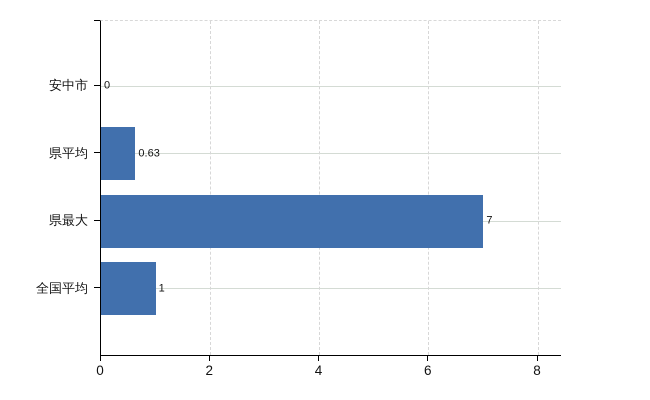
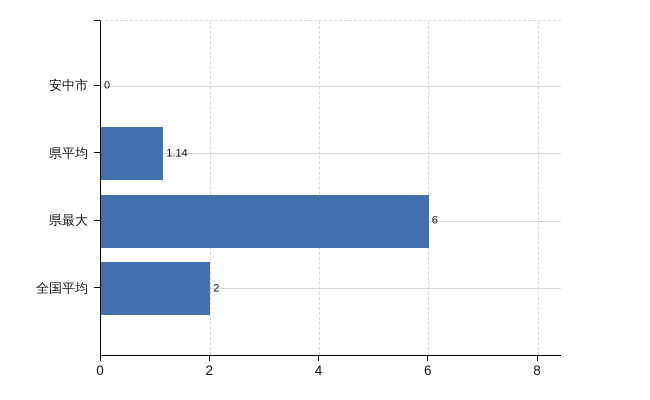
県平均: 0.63 -> 1.14
県最大: 7 -> 6
全国平均: 1 -> 2
